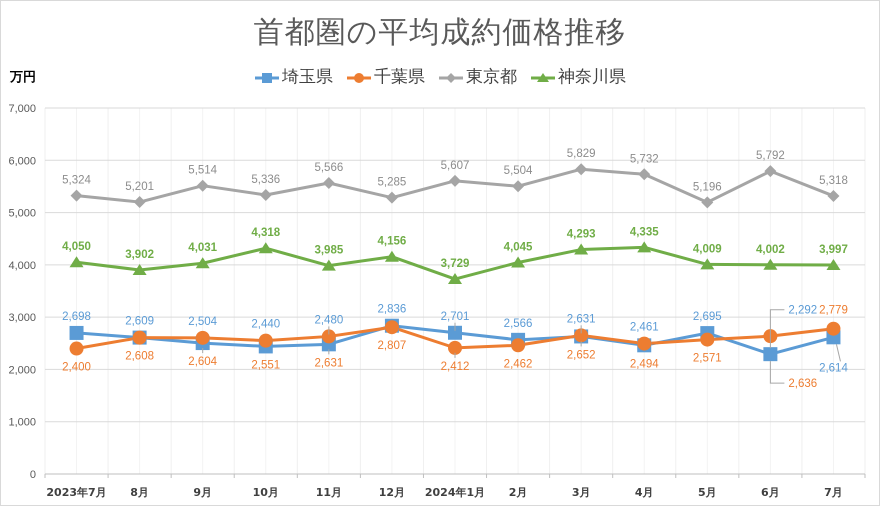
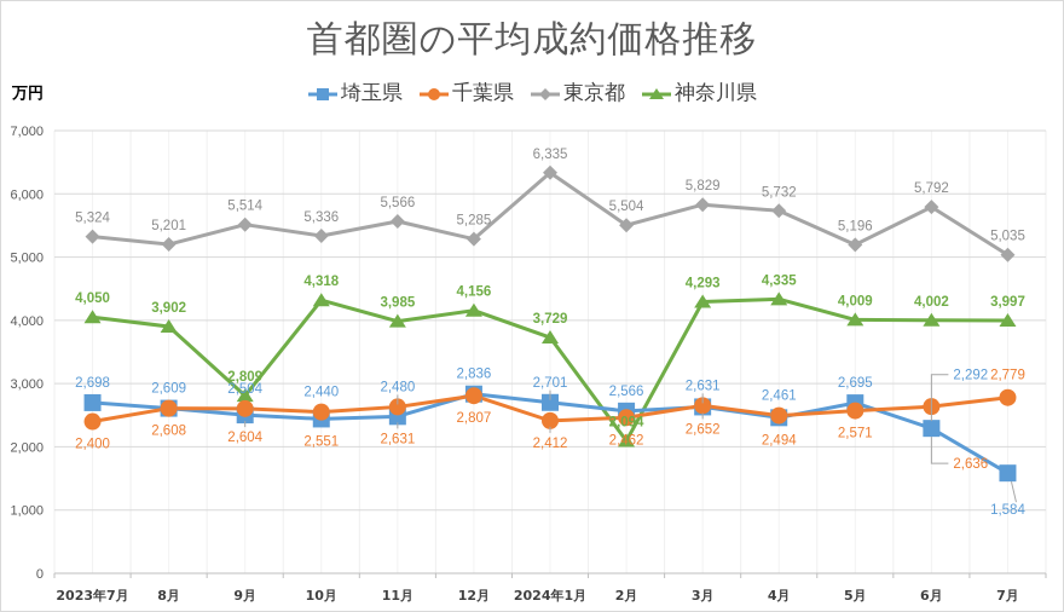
神奈川県/9月: 4,031 -> 2,809
東京都/2024年1月: 5,607 -> 6,335
神奈川県/2月: 4,045 -> 2,094
埼玉県/7月: 2,614 -> 1,584
東京都/7月: 5,318 -> 5,035
